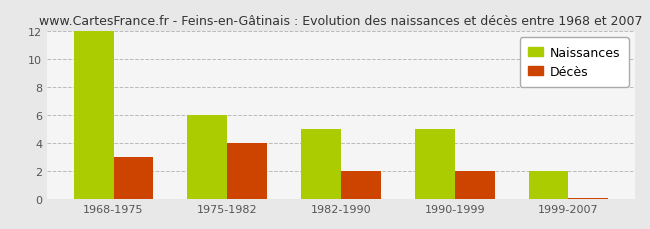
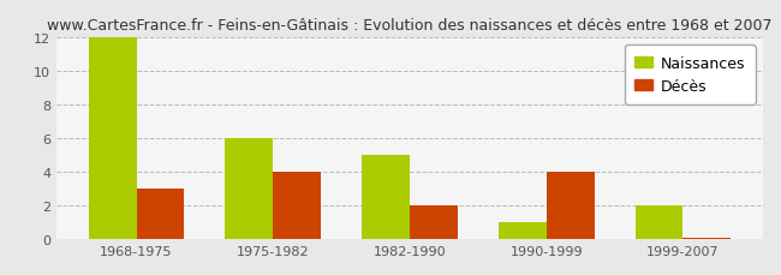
Naissances/1990-1999: 5 -> 1
Décès/1990-1999: 2.0 -> 4.0
